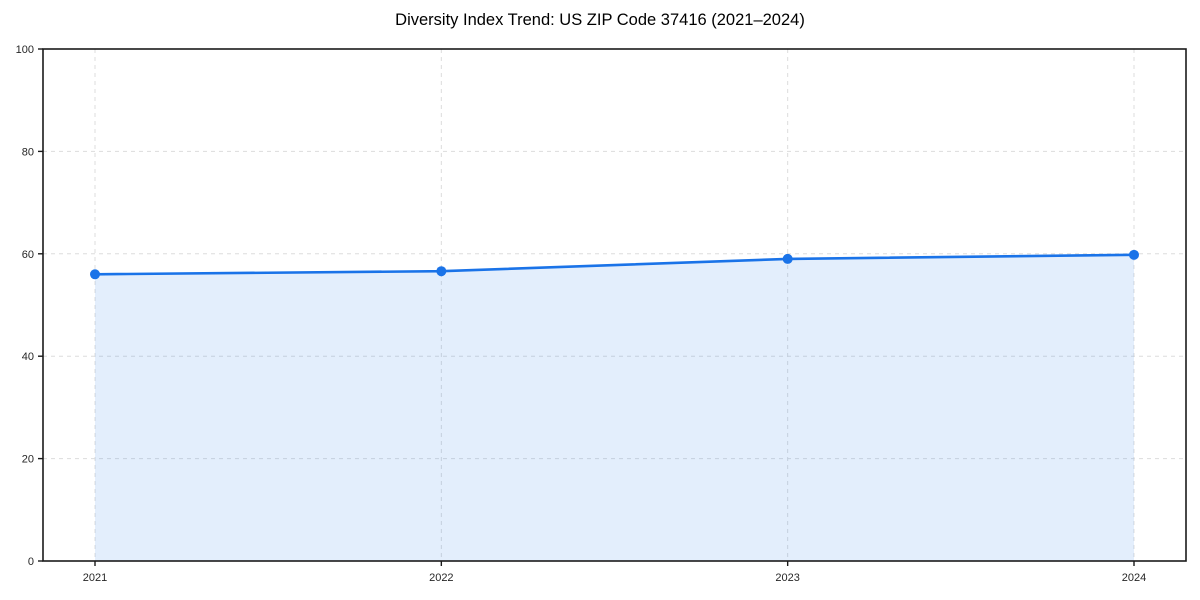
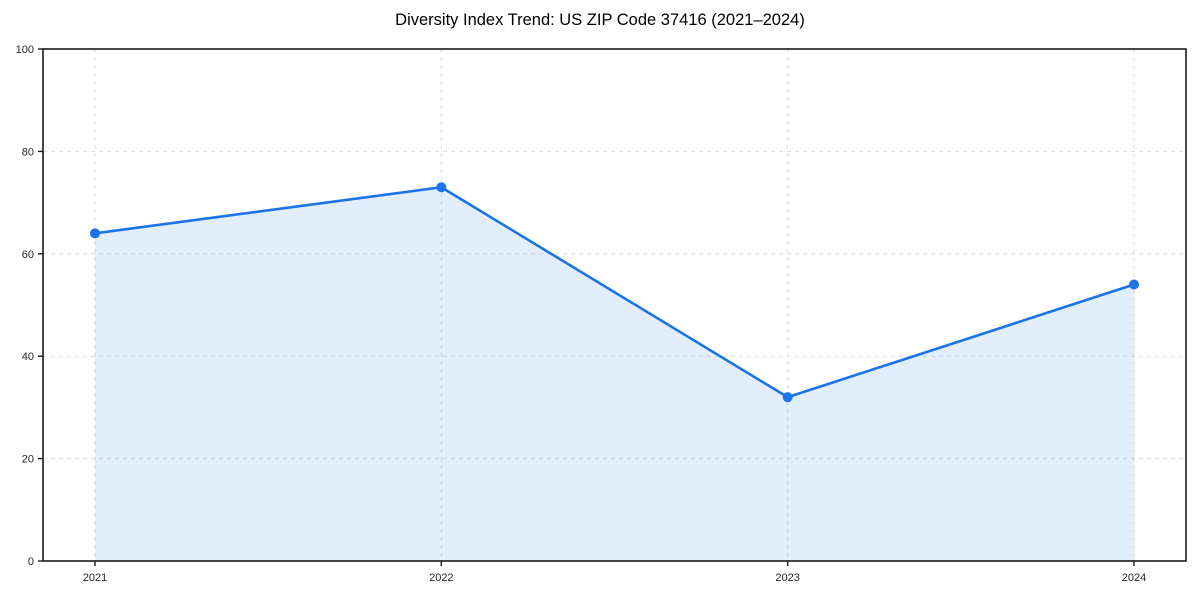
2021: 56 -> 64
2022: 57 -> 73
2023: 59 -> 32
2024: 60 -> 54
